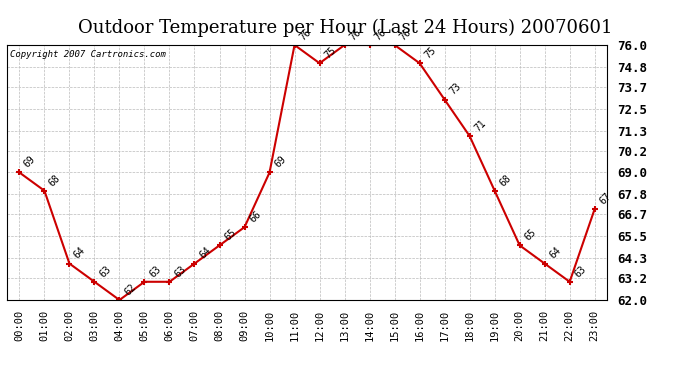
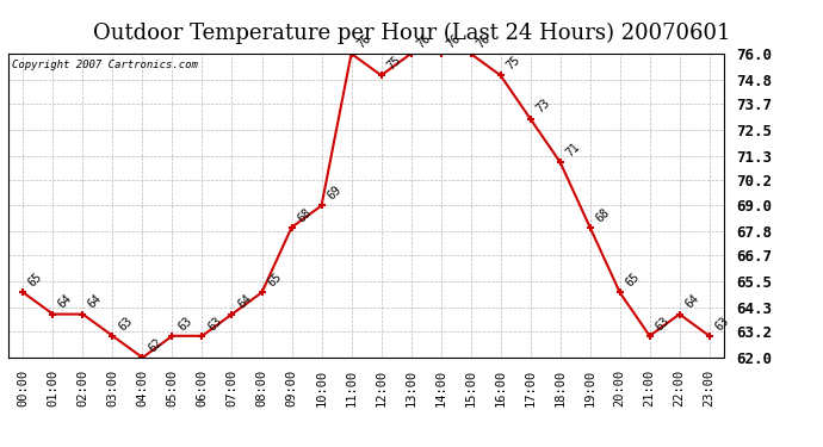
00:00: 69 -> 65
01:00: 68 -> 64
09:00: 66 -> 68
21:00: 64 -> 63
22:00: 63 -> 64
23:00: 67 -> 63
